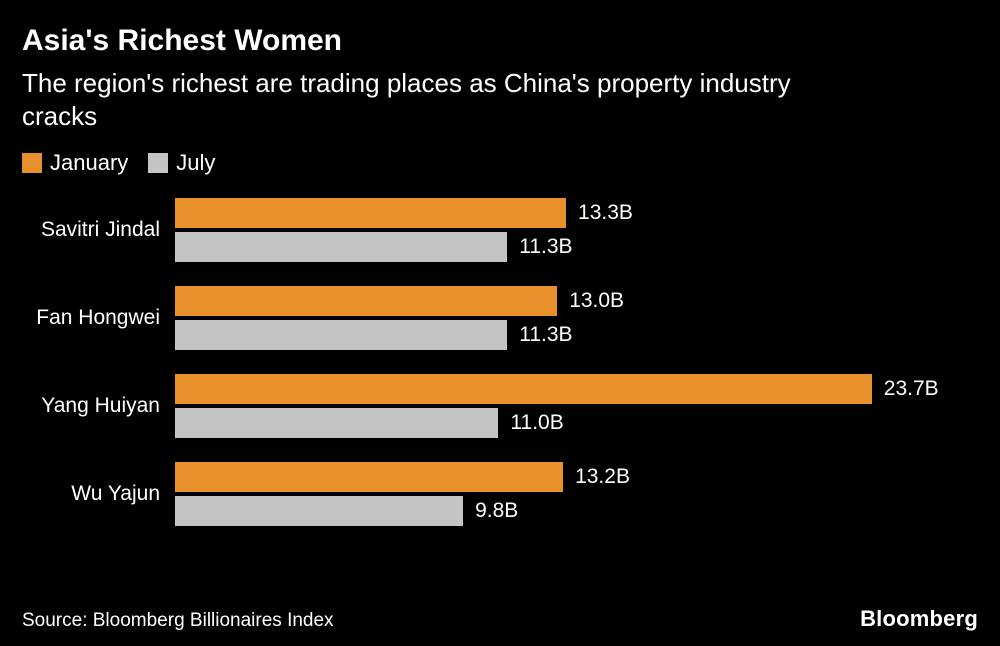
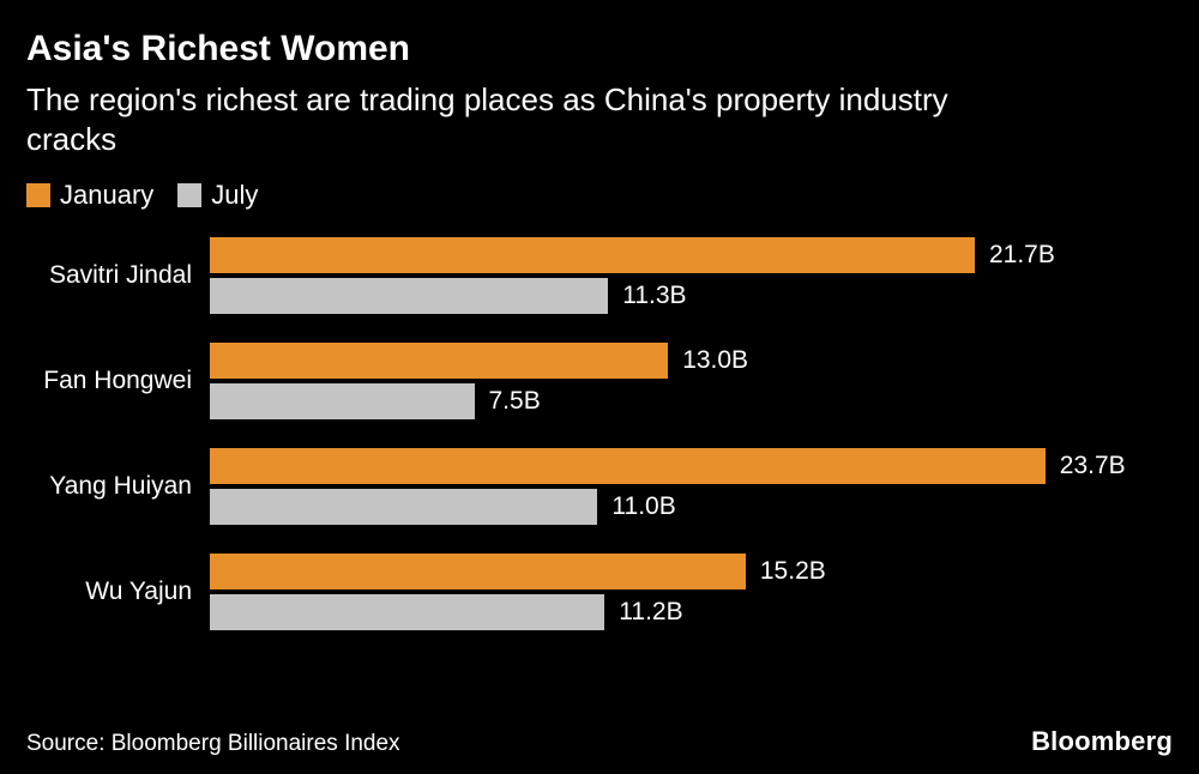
January/Savitri Jindal: 13.3B -> 21.7B
July/Fan Hongwei: 11.3B -> 7.5B
January/Wu Yajun: 13.2B -> 15.2B
July/Wu Yajun: 9.8B -> 11.2B
